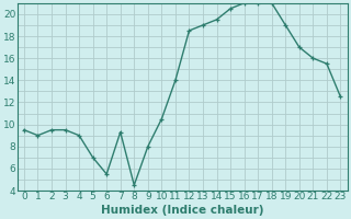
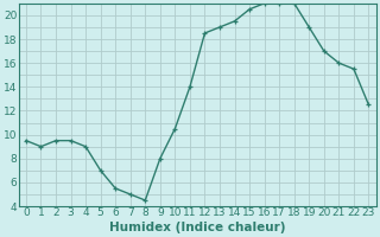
7: 9.3 -> 5.0
